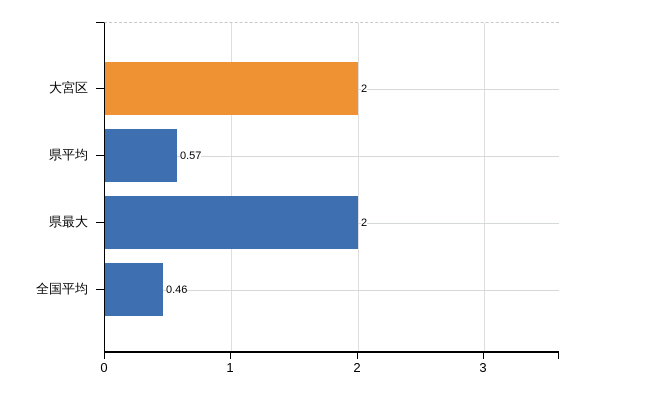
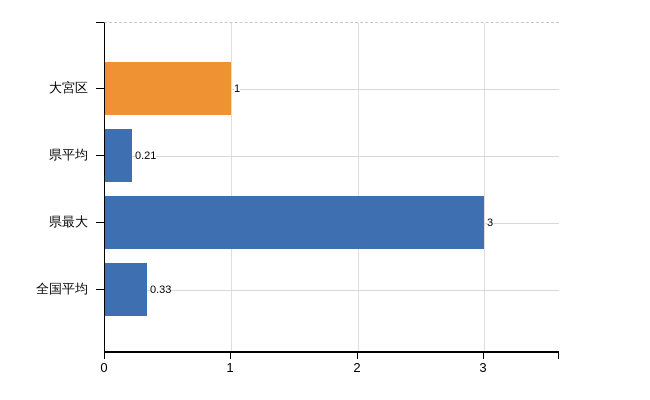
大宮区: 2 -> 1
県平均: 0.57 -> 0.21
県最大: 2 -> 3
全国平均: 0.46 -> 0.33
